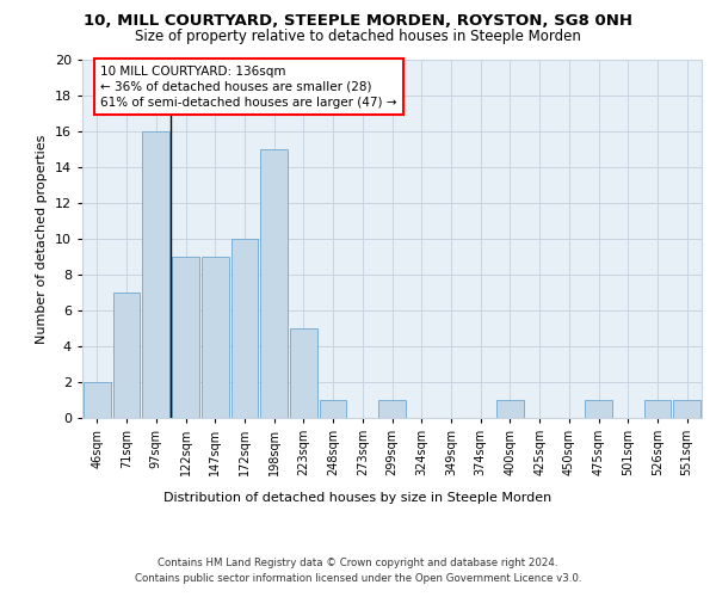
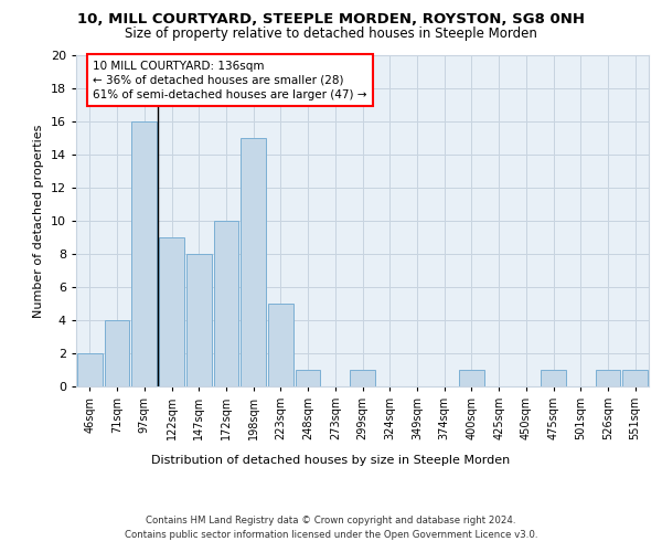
71sqm: 7 -> 4
147sqm: 9 -> 8
